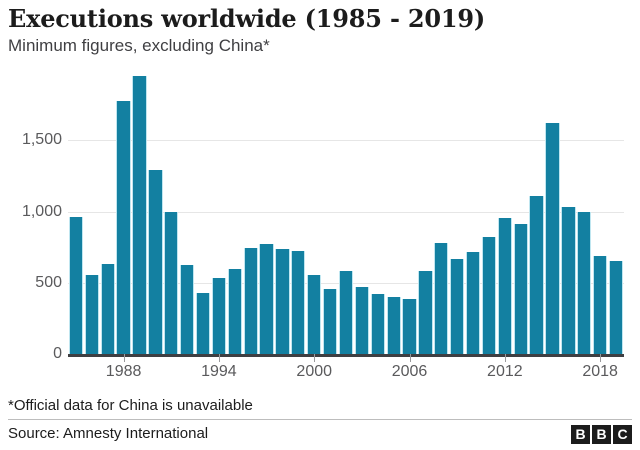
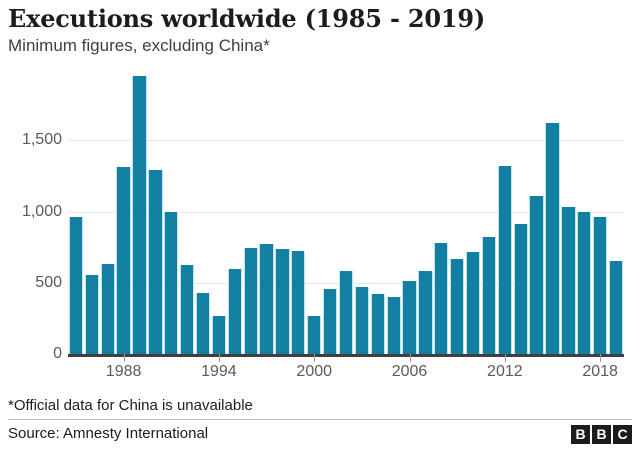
1988: 1780 -> 1310
1994: 540 -> 270
2000: 560 -> 270
2006: 380 -> 510
2012: 960 -> 1320
2018: 690 -> 960
